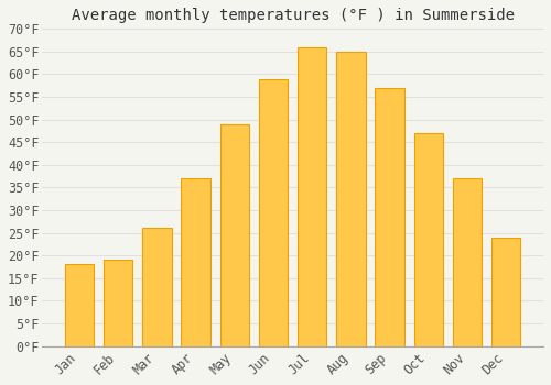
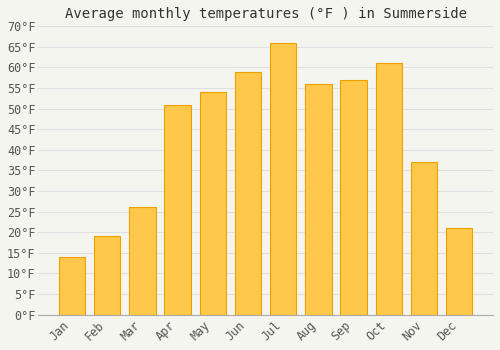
Jan: 18°F -> 14°F
Apr: 37°F -> 51°F
May: 49°F -> 54°F
Aug: 65°F -> 56°F
Oct: 47°F -> 61°F
Dec: 24°F -> 21°F
